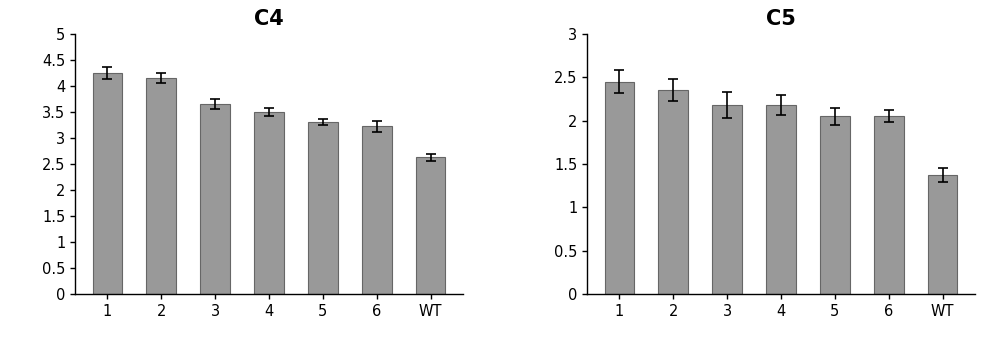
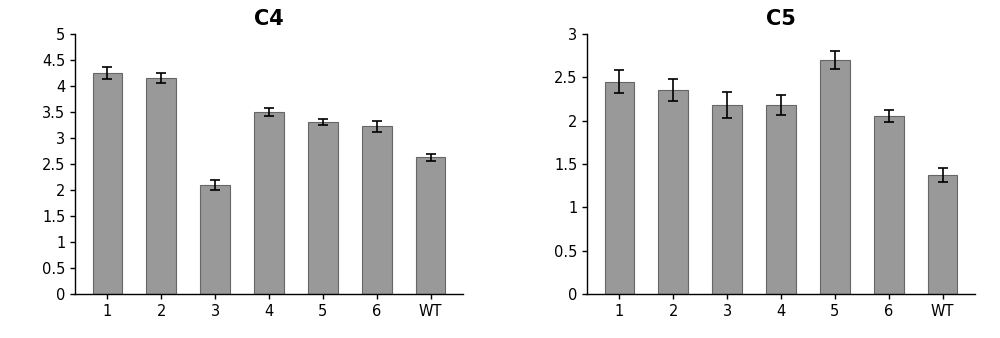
C4/3: 3.65 -> 2.10
C5/5: 2.05 -> 2.70
